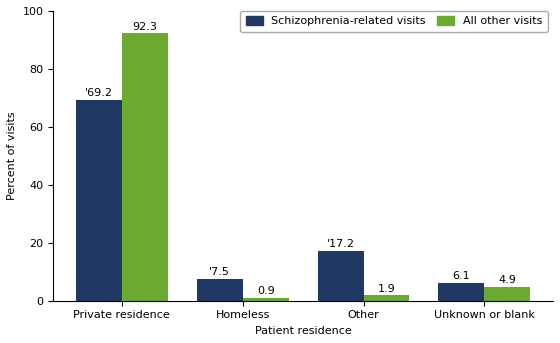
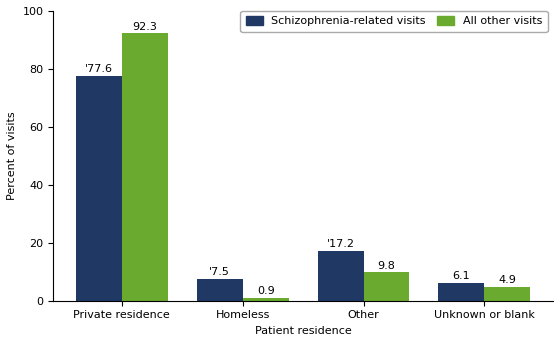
Schizophrenia-related visits/Private residence: '69.2 -> '77.6
All other visits/Other: 1.9 -> 9.8
